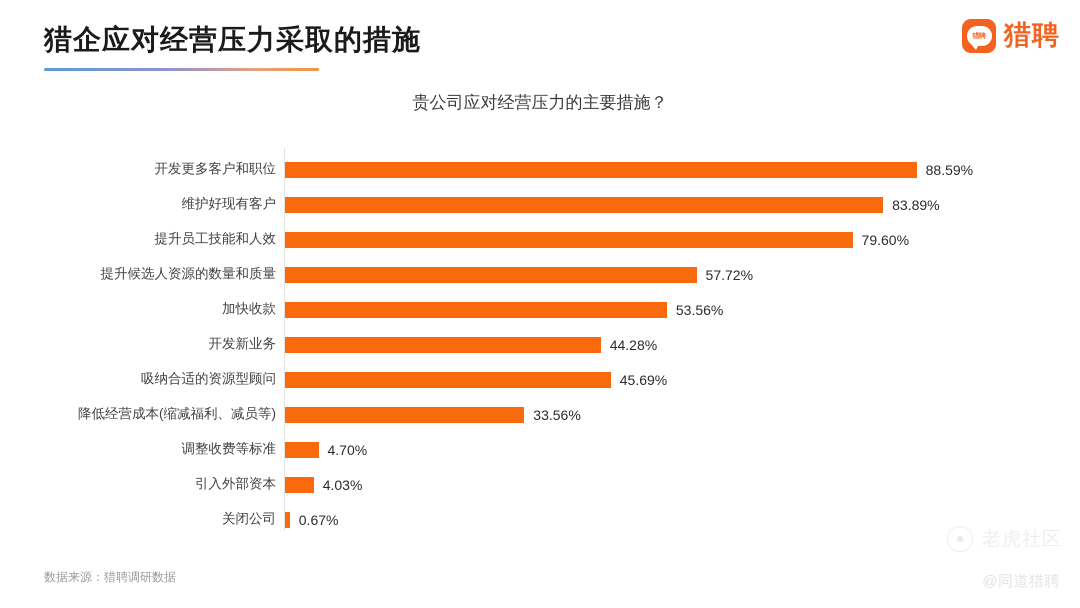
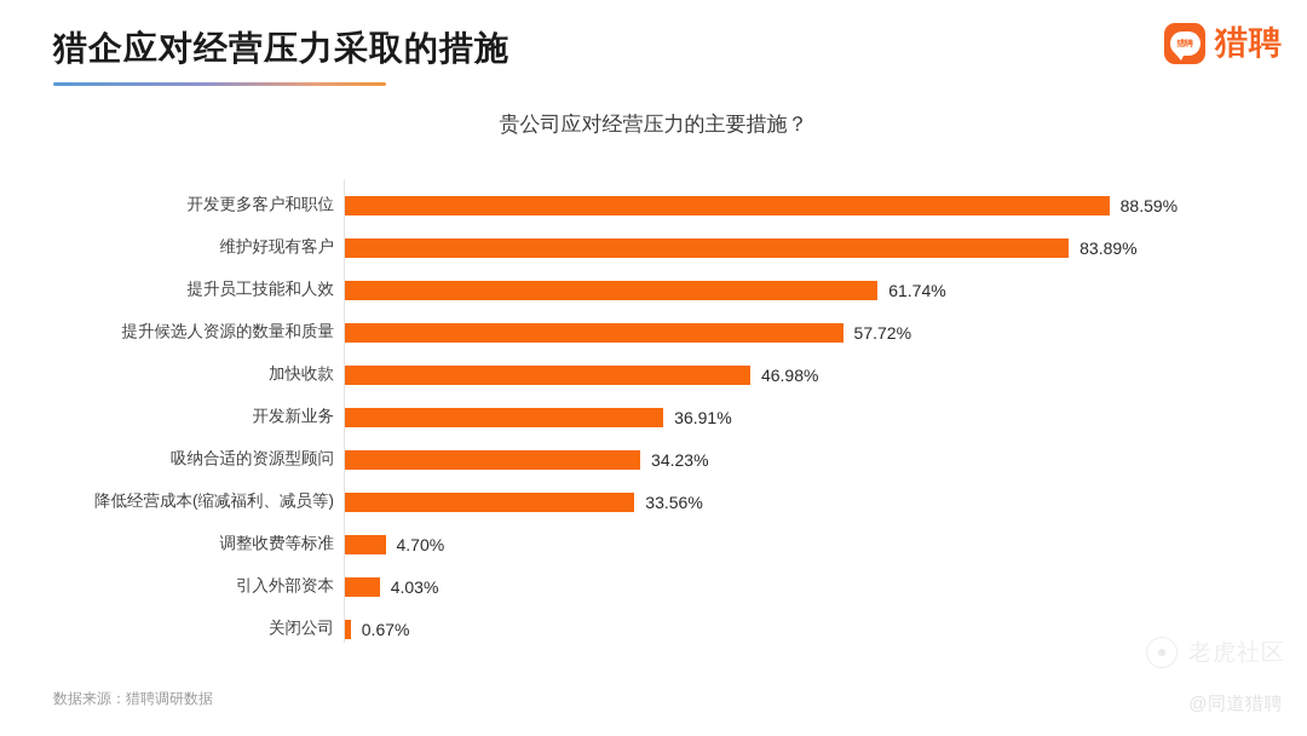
提升员工技能和人效: 79.60% -> 61.74%
加快收款: 53.56% -> 46.98%
开发新业务: 44.28% -> 36.91%
吸纳合适的资源型顾问: 45.69% -> 34.23%
